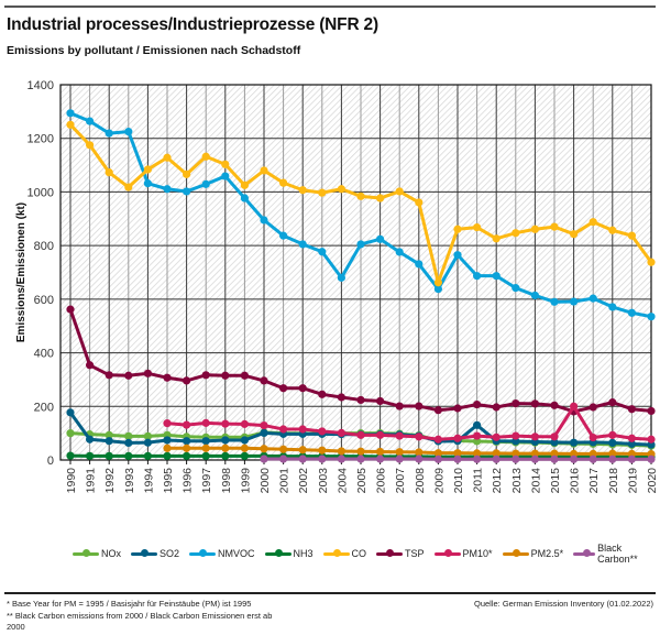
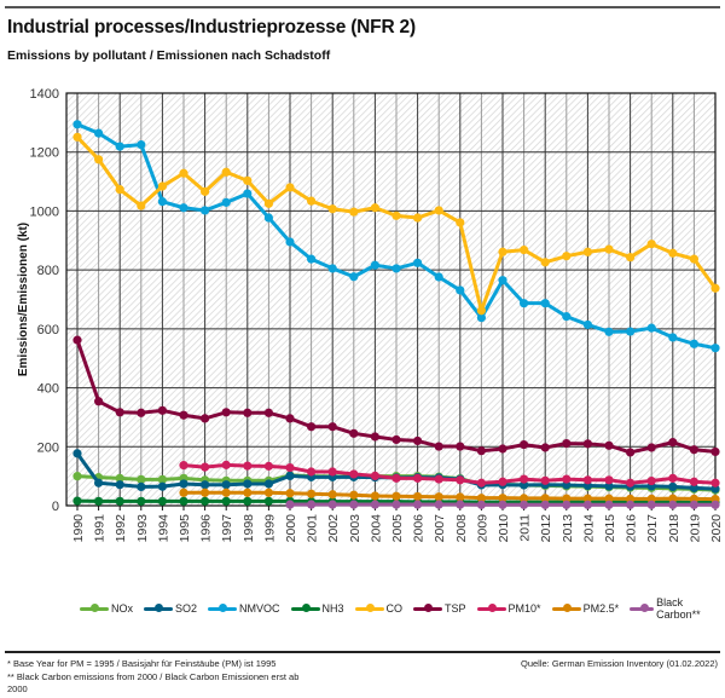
NMVOC/2004: 680 -> 820
SO2/2011: 130 -> 70
PM10*/2016: 200 -> 80
